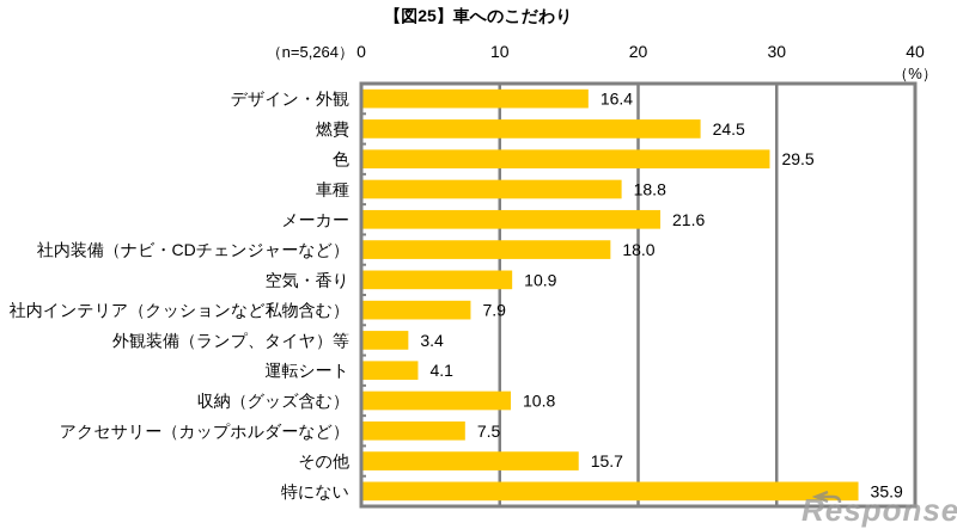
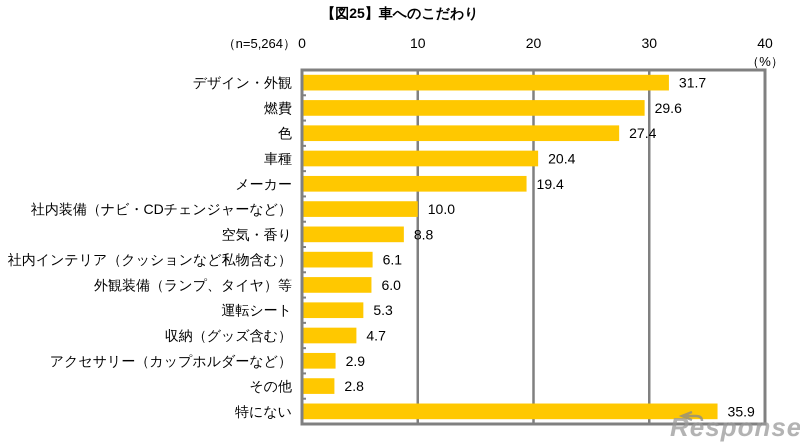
デザイン・外観: 16.4 -> 31.7
燃費: 24.5 -> 29.6
色: 29.5 -> 27.4
車種: 18.8 -> 20.4
メーカー: 21.6 -> 19.4
社内装備（ナビ・CDチェンジャーなど）: 18.0 -> 10.0
空気・香り: 10.9 -> 8.8
社内インテリア（クッションなど私物含む）: 7.9 -> 6.1
外観装備（ランプ、タイヤ）等: 3.4 -> 6.0
運転シート: 4.1 -> 5.3
収納（グッズ含む）: 10.8 -> 4.7
アクセサリー（カップホルダーなど）: 7.5 -> 2.9
その他: 15.7 -> 2.8
